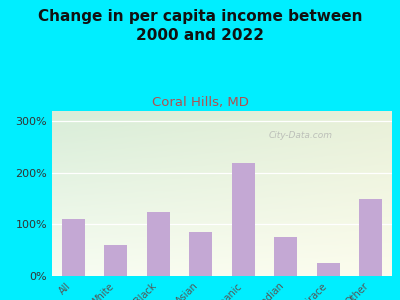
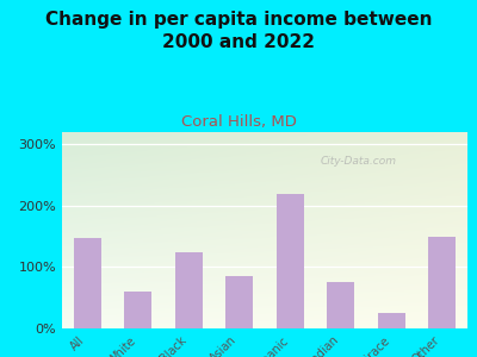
All: 110% -> 148%
